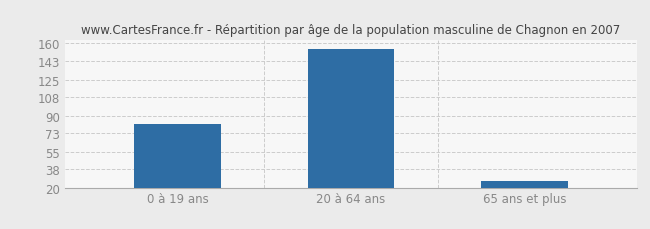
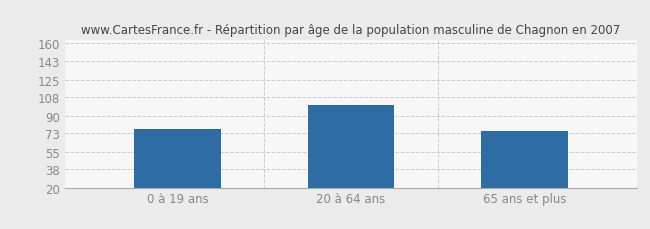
0 à 19 ans: 82 -> 77
20 à 64 ans: 155 -> 100
65 ans et plus: 26 -> 75
